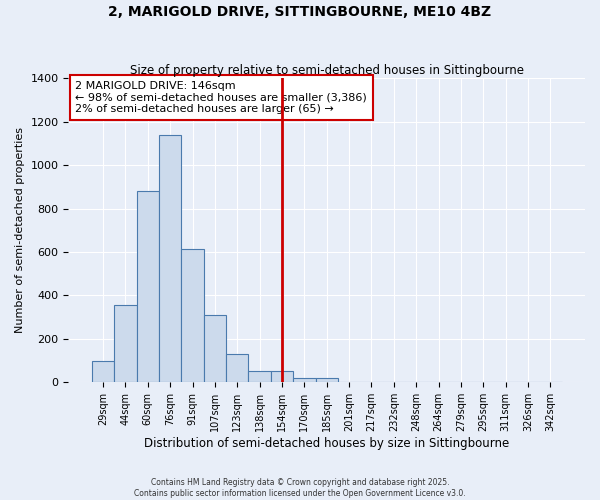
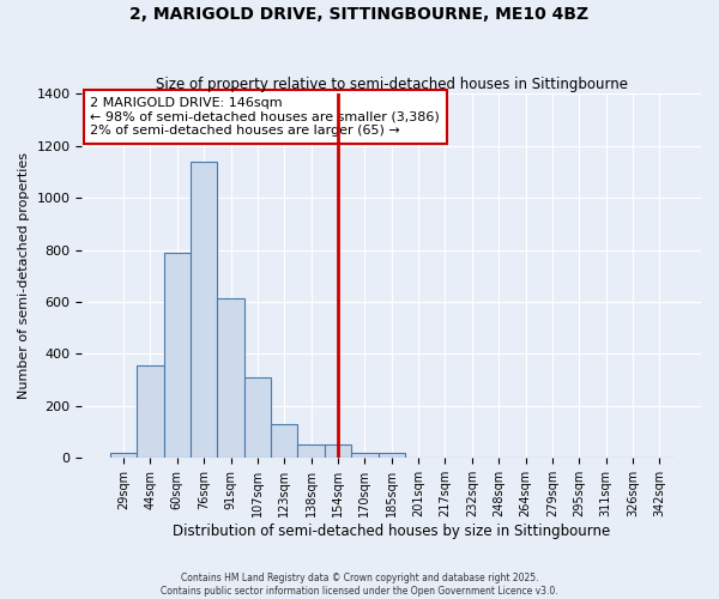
29sqm: 100 -> 20
60sqm: 880 -> 790
